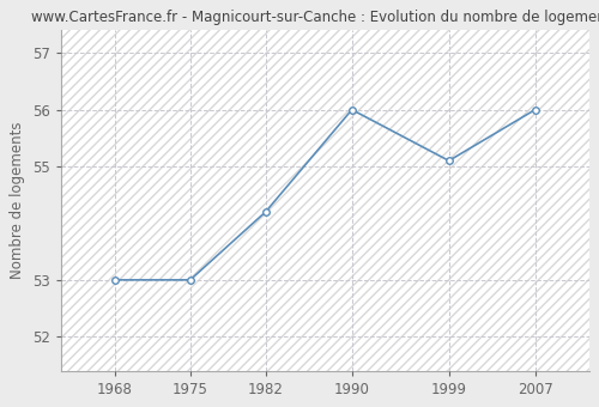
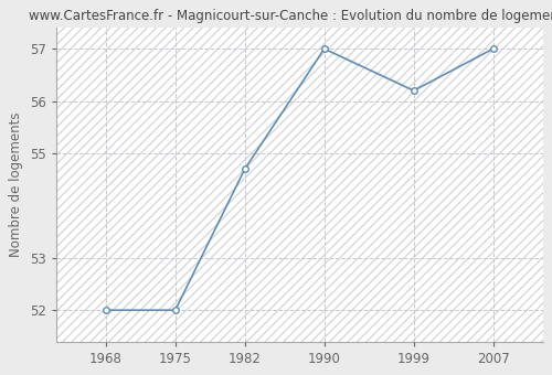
1968: 53.0 -> 52.0
1975: 53.0 -> 52.0
1982: 54.2 -> 54.7
1990: 56.0 -> 57.0
1999: 55.1 -> 56.2
2007: 56.0 -> 57.0
